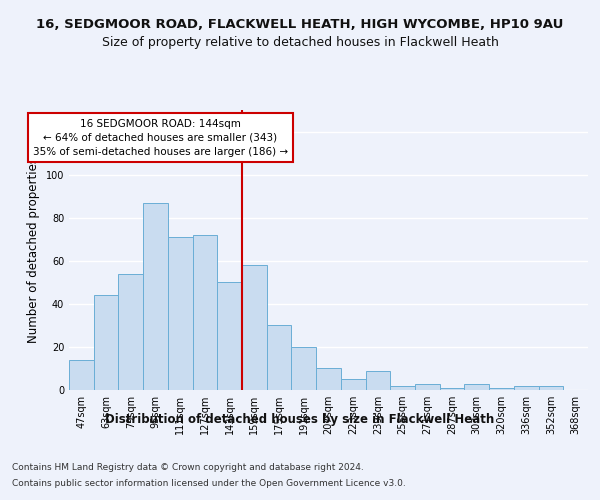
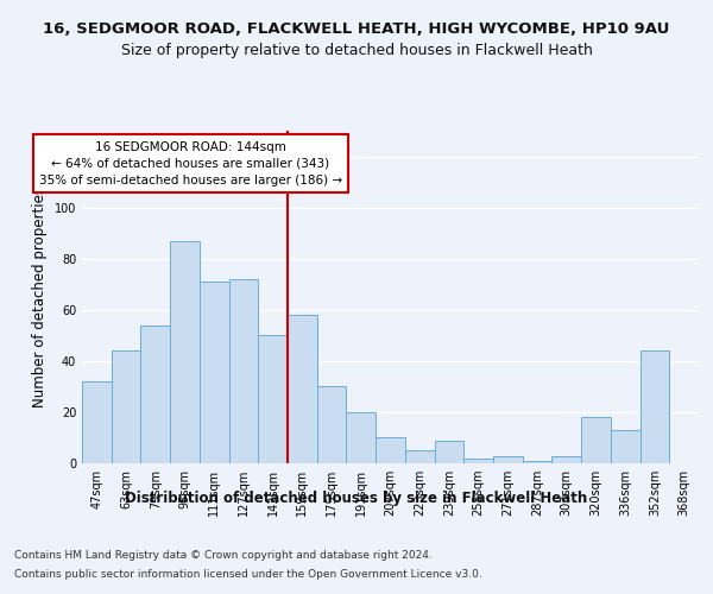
47sqm: 14 -> 32
320sqm: 1 -> 18
336sqm: 2 -> 13
352sqm: 2 -> 44
